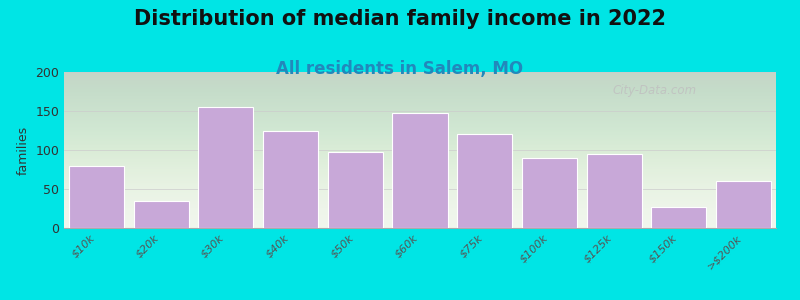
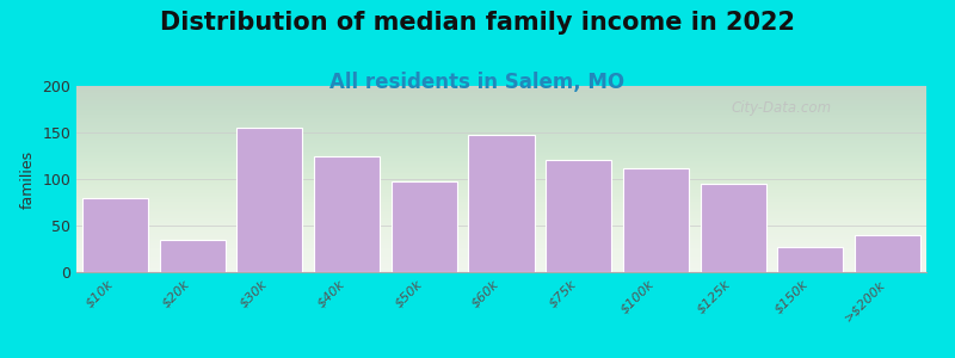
$100k: 90 -> 111
>$200k: 60 -> 40
